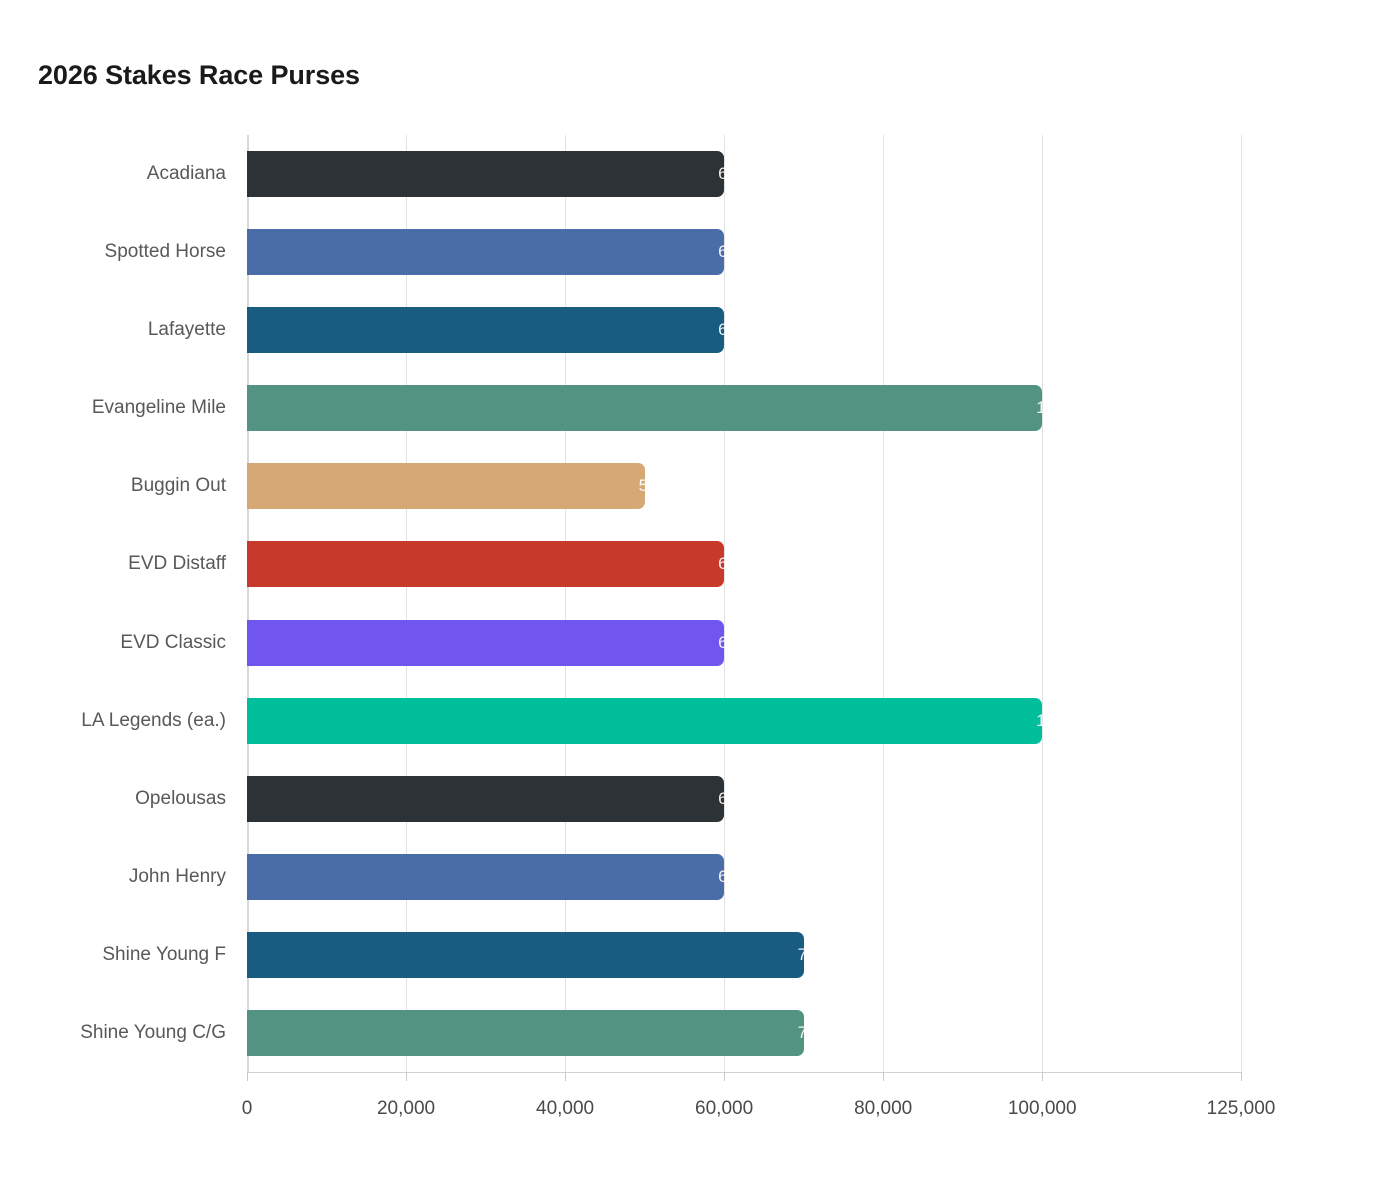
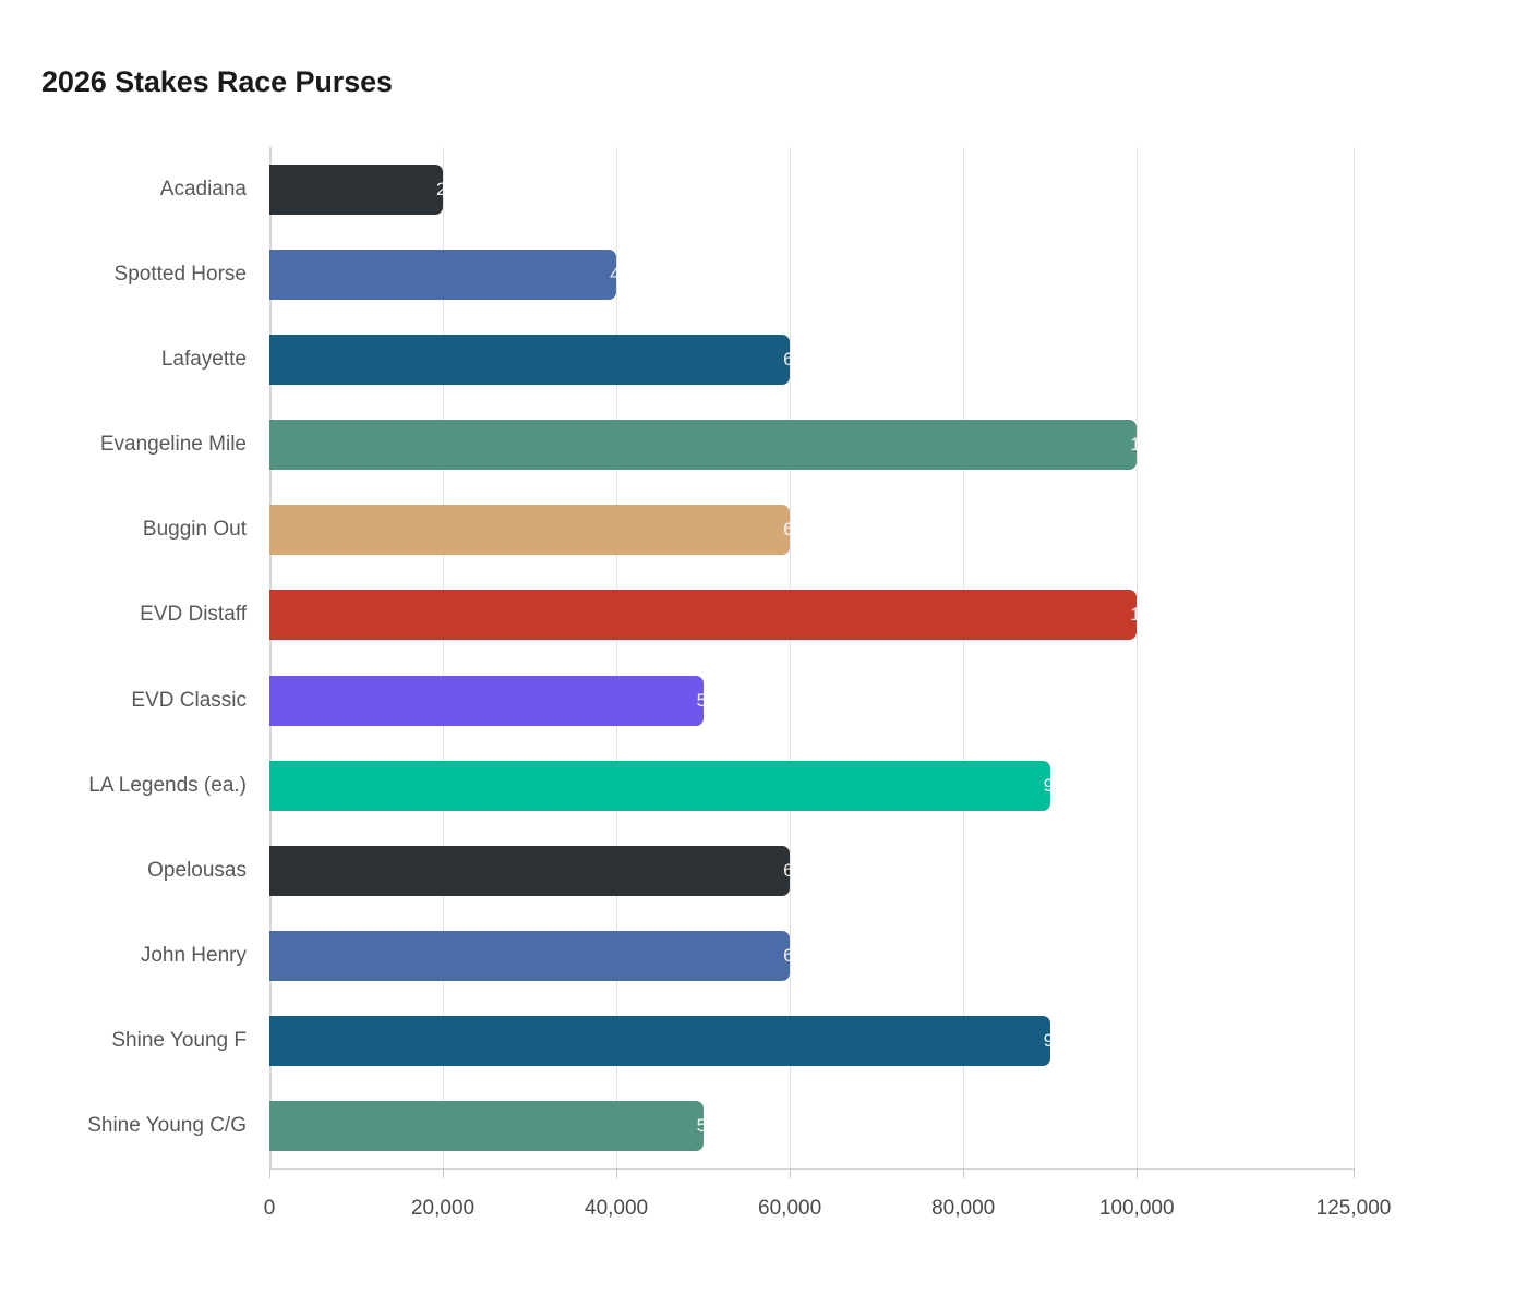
Acadiana: 60,000 -> 20,000
Spotted Horse: 60,000 -> 40,000
Buggin Out: 50,000 -> 60,000
EVD Distaff: 60,000 -> 100,000
EVD Classic: 60,000 -> 50,000
LA Legends (ea.): 100,000 -> 90,000
Shine Young F: 70,000 -> 90,000
Shine Young C/G: 70,000 -> 50,000
